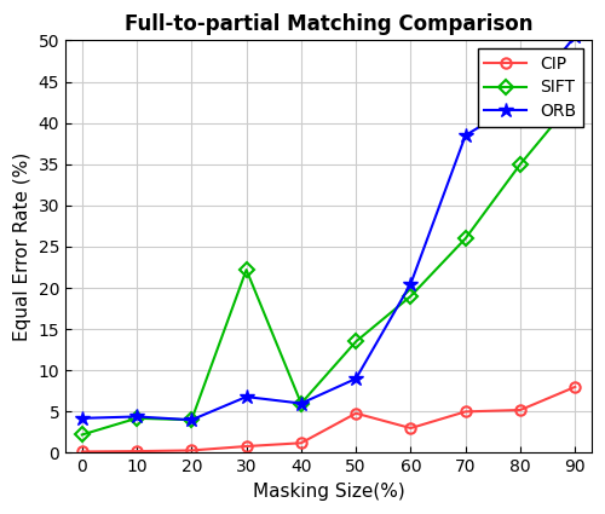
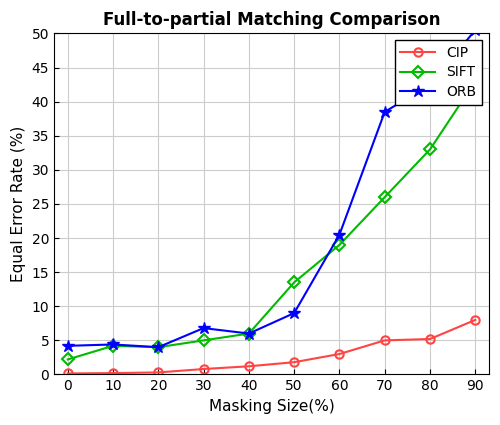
SIFT/30: 22.2 -> 5.0
CIP/50: 4.8 -> 1.8
SIFT/80: 35.0 -> 33.0
